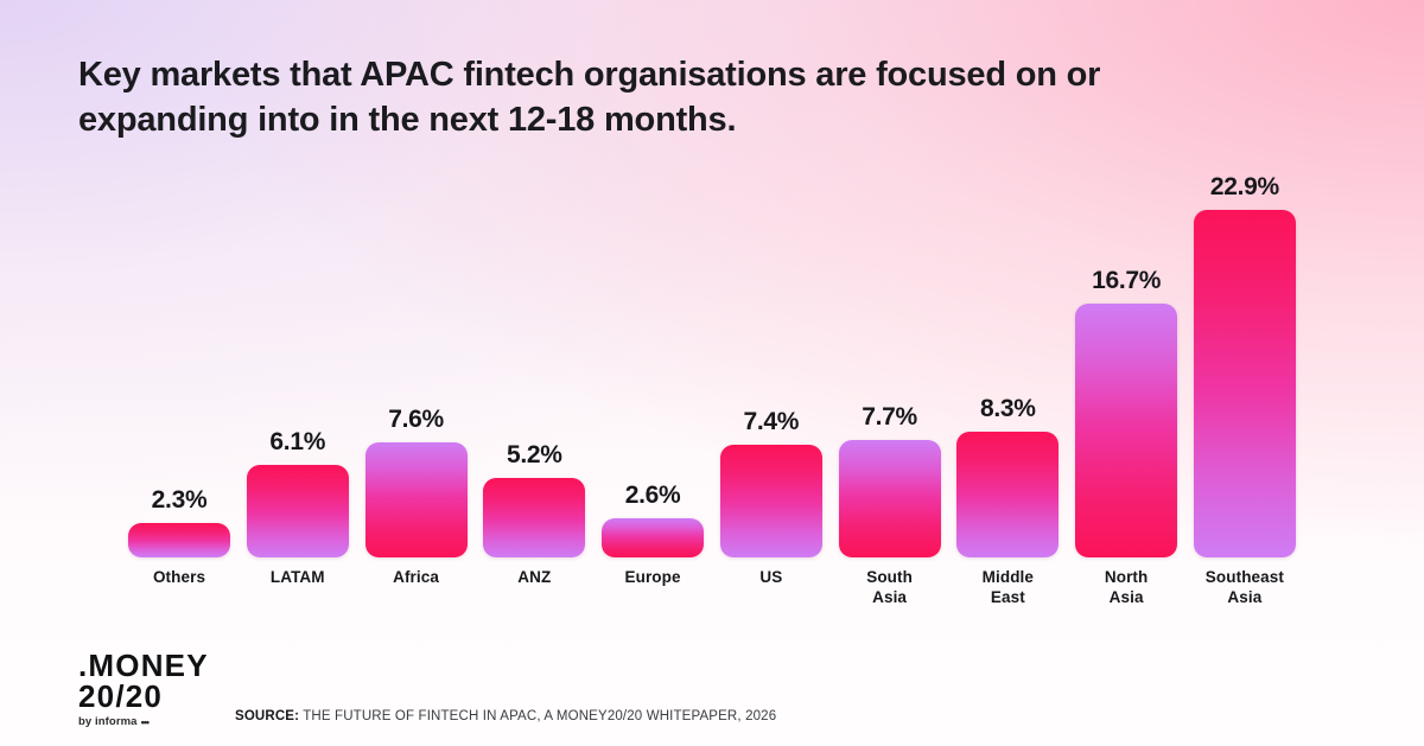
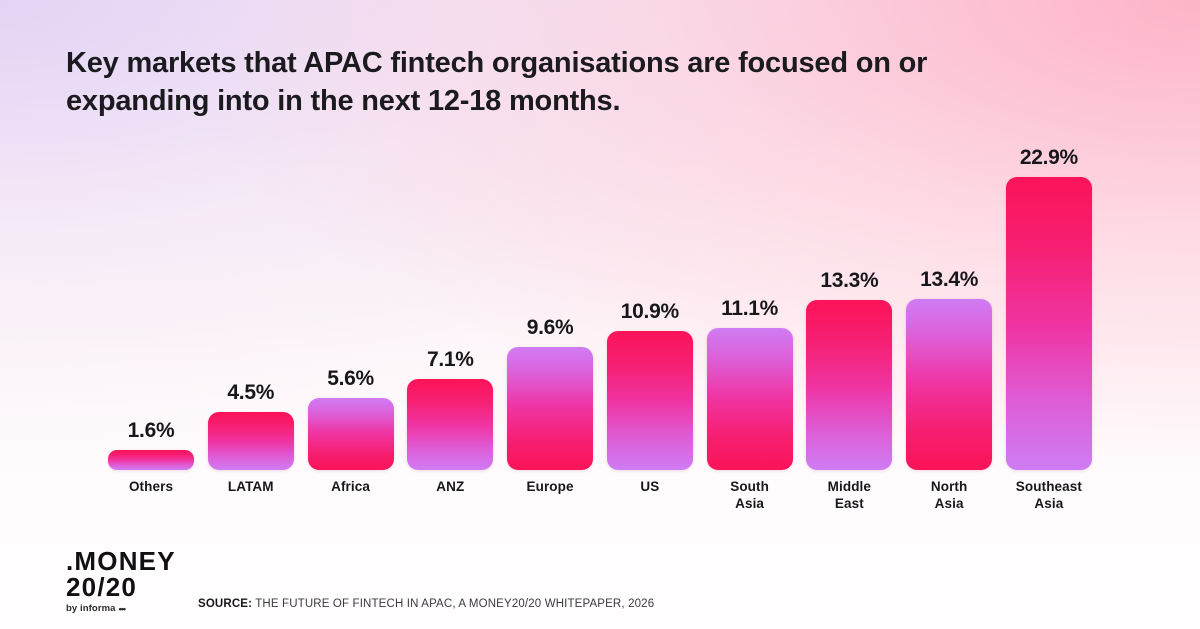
Others: 2.3% -> 1.6%
LATAM: 6.1% -> 4.5%
Africa: 7.6% -> 5.6%
ANZ: 5.2% -> 7.1%
Europe: 2.6% -> 9.6%
US: 7.4% -> 10.9%
South Asia: 7.7% -> 11.1%
Middle East: 8.3% -> 13.3%
North Asia: 16.7% -> 13.4%
